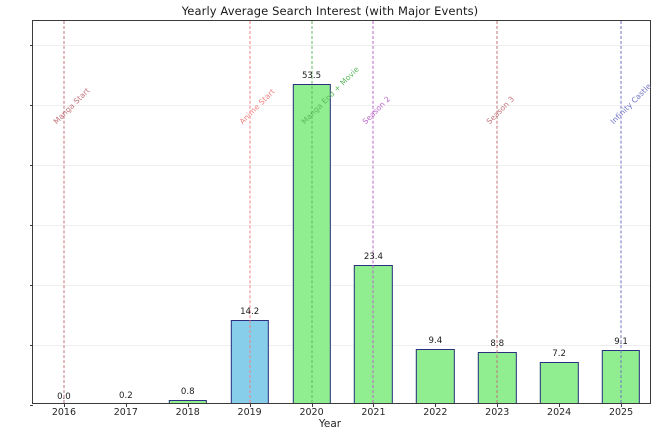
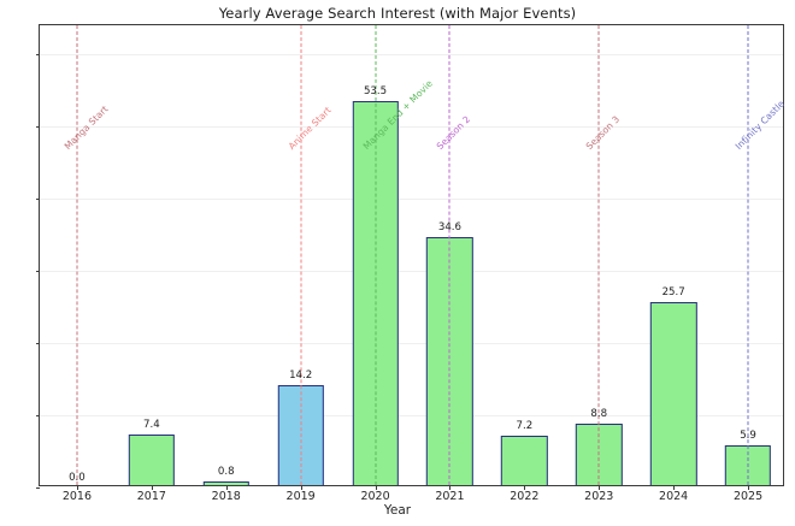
2017: 0.2 -> 7.4
2021: 23.4 -> 34.6
2022: 9.4 -> 7.2
2024: 7.2 -> 25.7
2025: 9.1 -> 5.9
